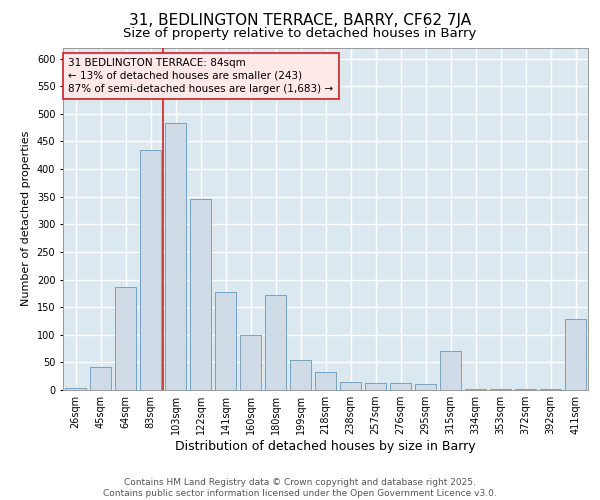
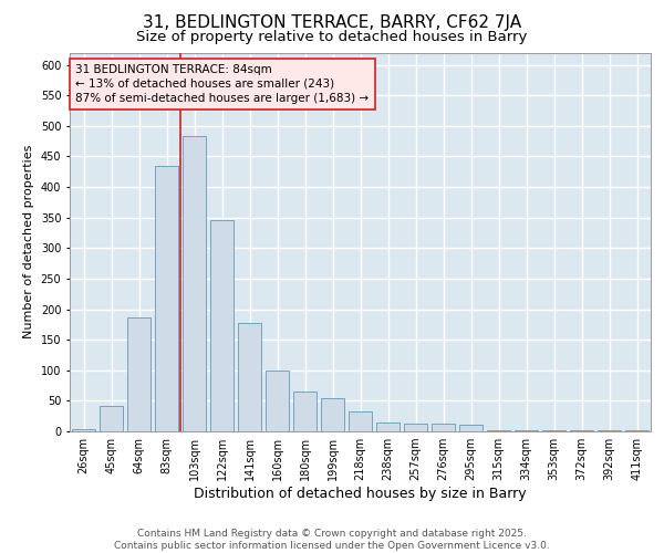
180sqm: 172 -> 65
315sqm: 70 -> 2
411sqm: 128 -> 1
